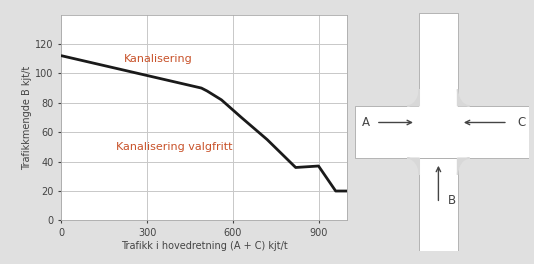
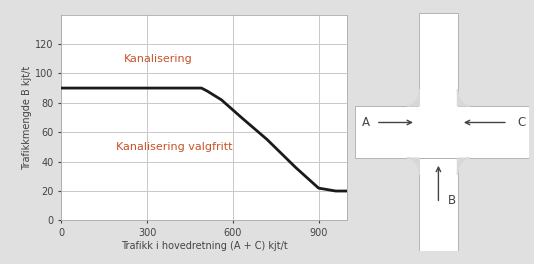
0: 112 -> 90
900: 37 -> 22
